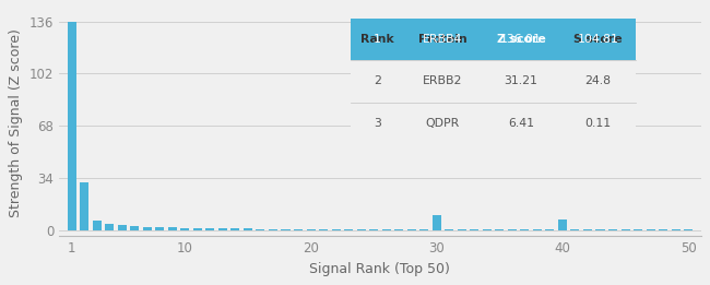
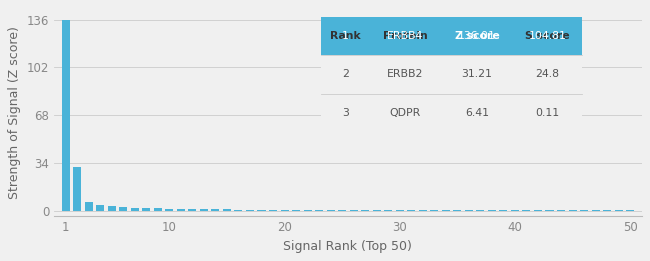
30: 10 -> 0
40: 7 -> 0
